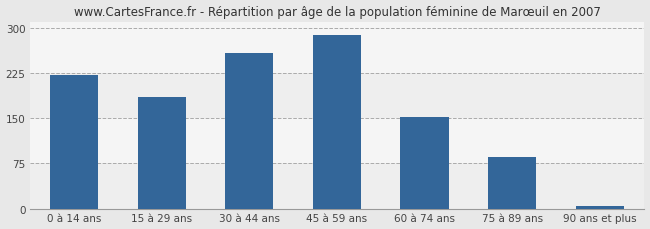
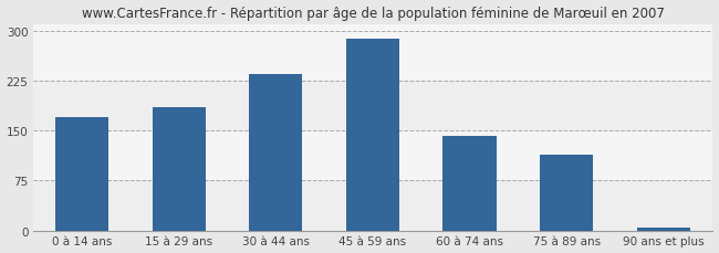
0 à 14 ans: 222 -> 170
30 à 44 ans: 258 -> 234
60 à 74 ans: 152 -> 142
75 à 89 ans: 85 -> 114
